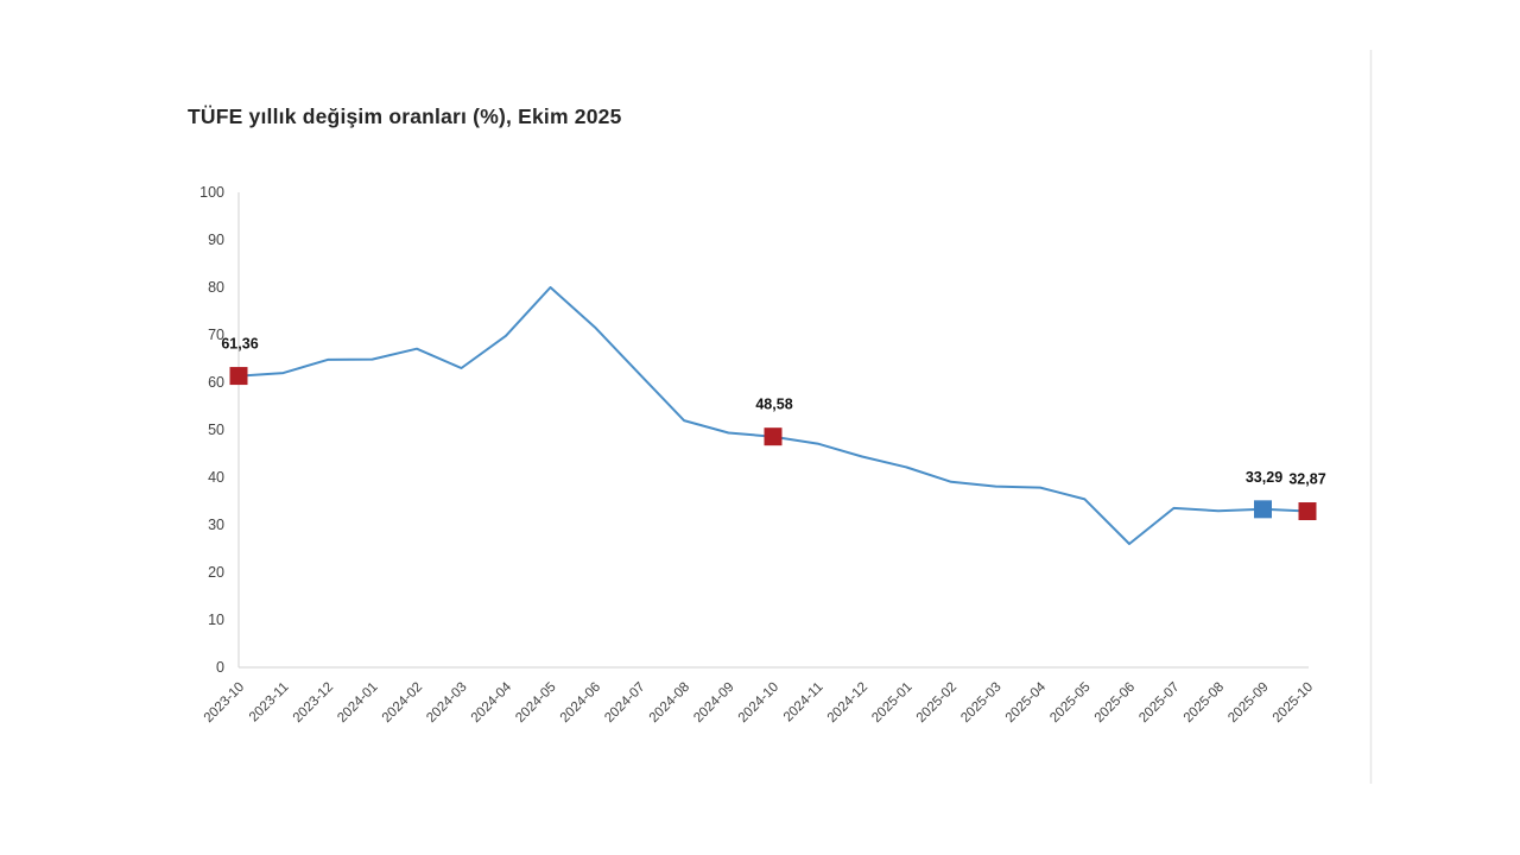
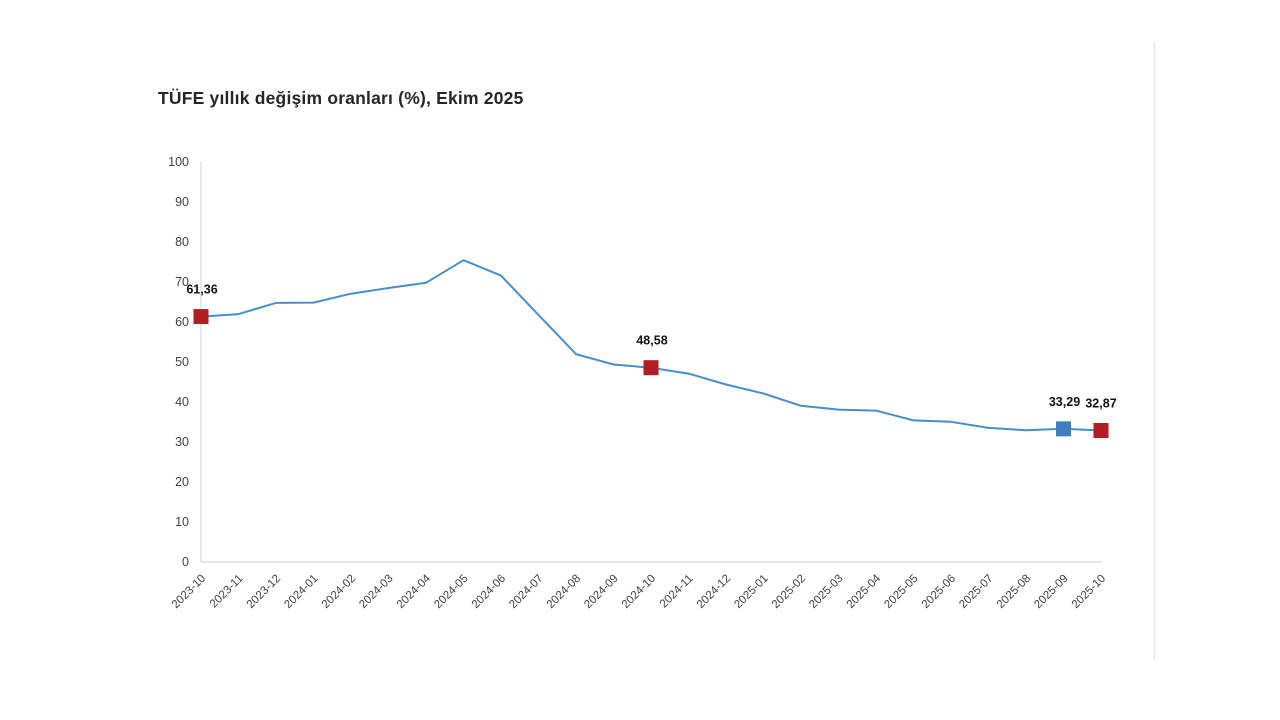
2024-03: 63 -> 68
2024-05: 80 -> 75
2025-06: 26 -> 35
